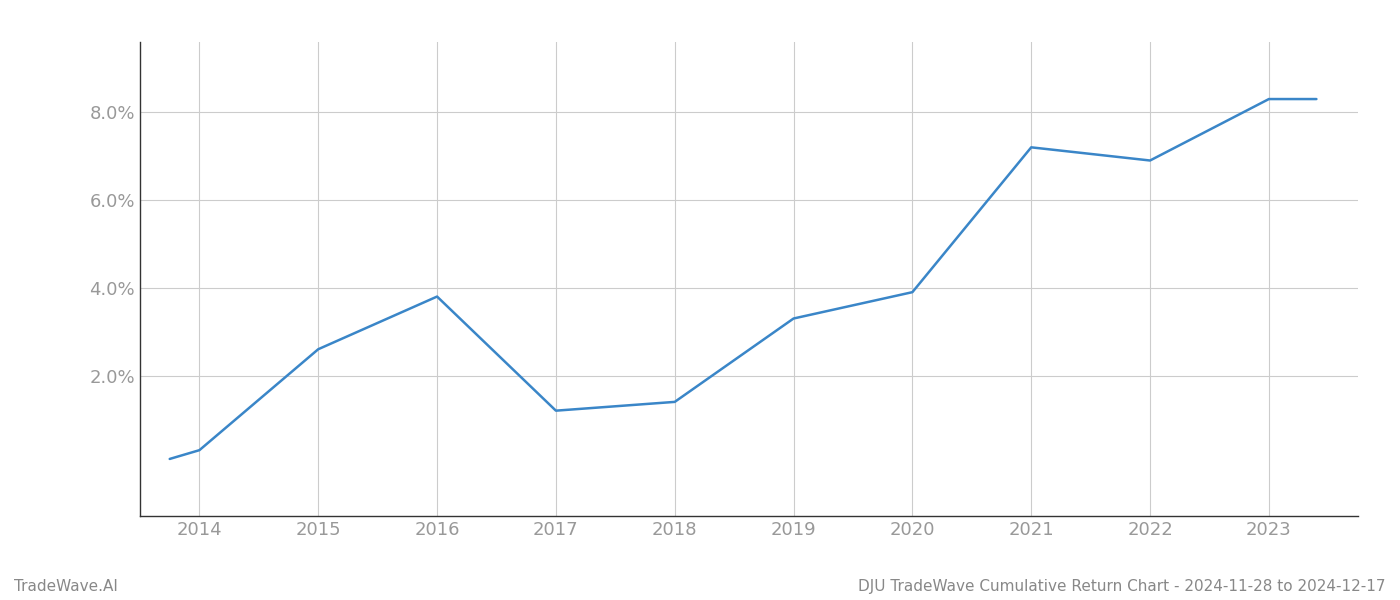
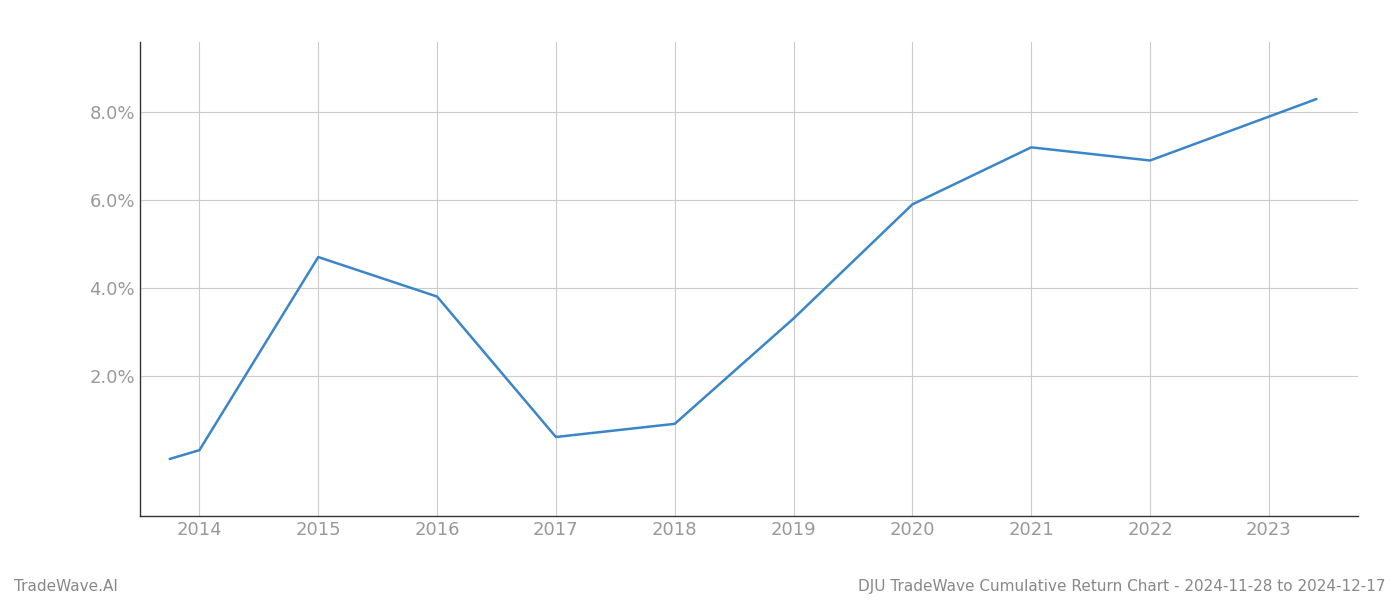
2015: 2.6% -> 4.7%
2017: 1.2% -> 0.6%
2018: 1.4% -> 0.9%
2020: 3.9% -> 5.9%
2023: 8.3% -> 7.9%
